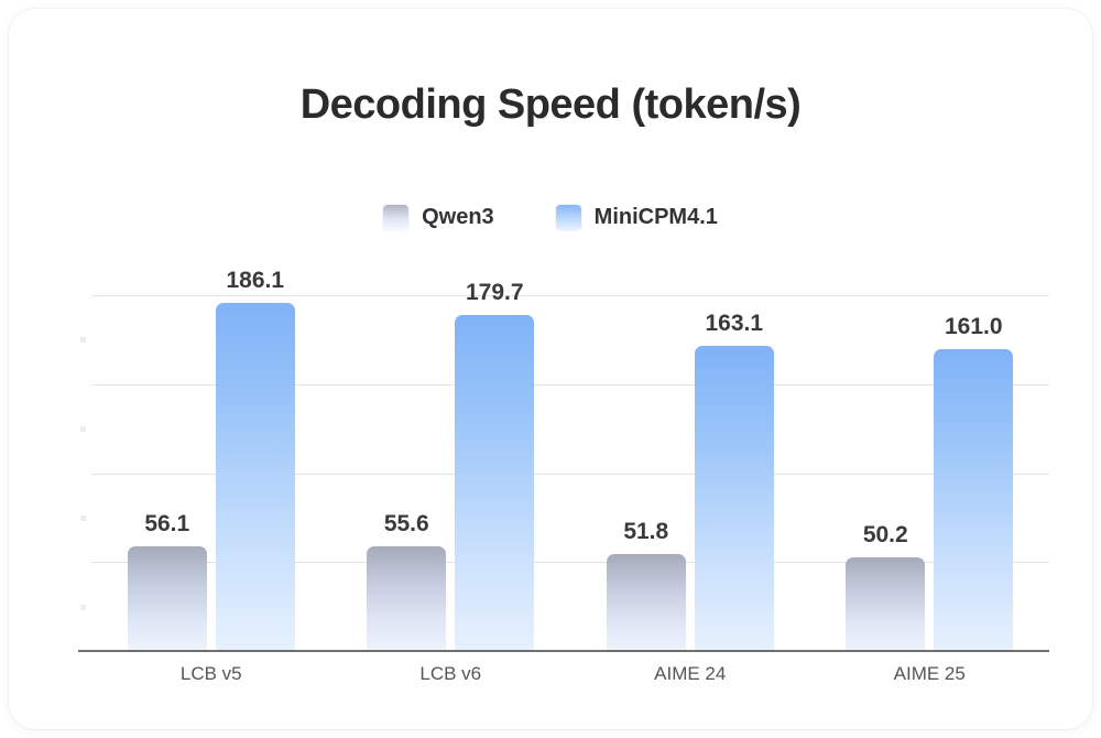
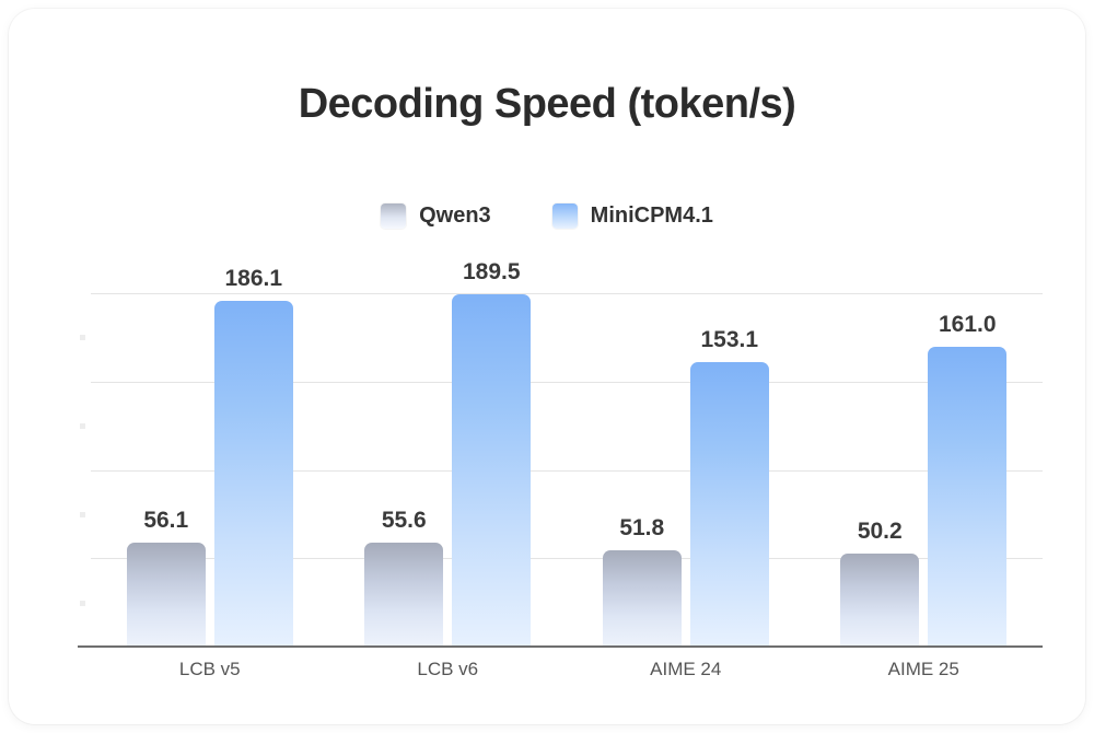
MiniCPM4.1/LCB v6: 179.7 -> 189.5
MiniCPM4.1/AIME 24: 163.1 -> 153.1
